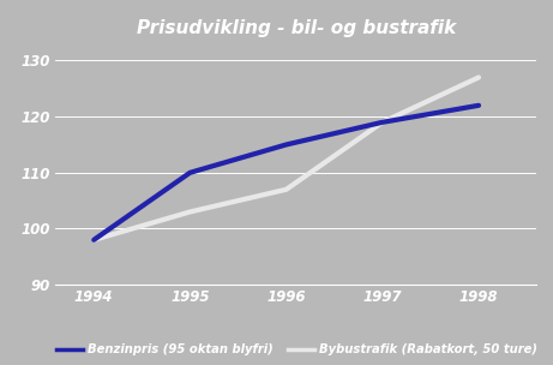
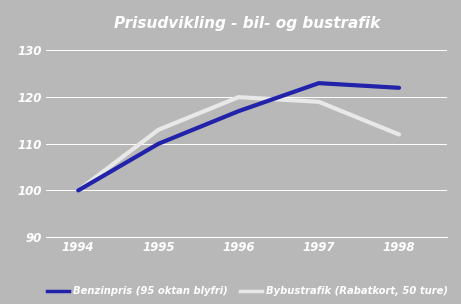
Benzinpris (95 oktan blyfri)/1994: 98 -> 100
Bybustrafik (Rabatkort, 50 ture)/1994: 98 -> 100
Bybustrafik (Rabatkort, 50 ture)/1995: 103 -> 113
Benzinpris (95 oktan blyfri)/1996: 115 -> 117
Bybustrafik (Rabatkort, 50 ture)/1996: 107 -> 120
Benzinpris (95 oktan blyfri)/1997: 119 -> 123
Bybustrafik (Rabatkort, 50 ture)/1998: 127 -> 112
